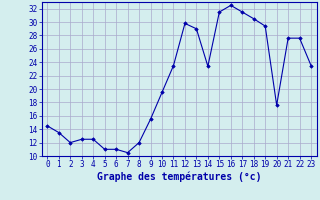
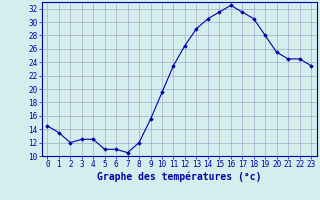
12: 29.8 -> 26.5
14: 23.4 -> 30.5
19: 29.4 -> 28.0
20: 17.6 -> 25.5
21: 27.6 -> 24.5
22: 27.6 -> 24.5
